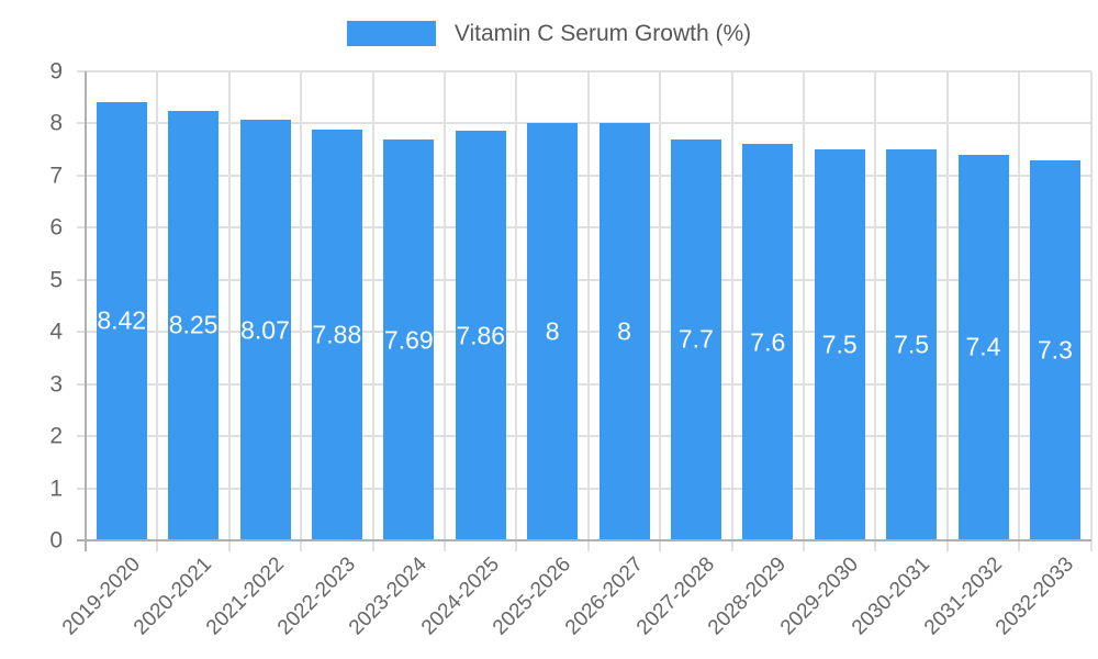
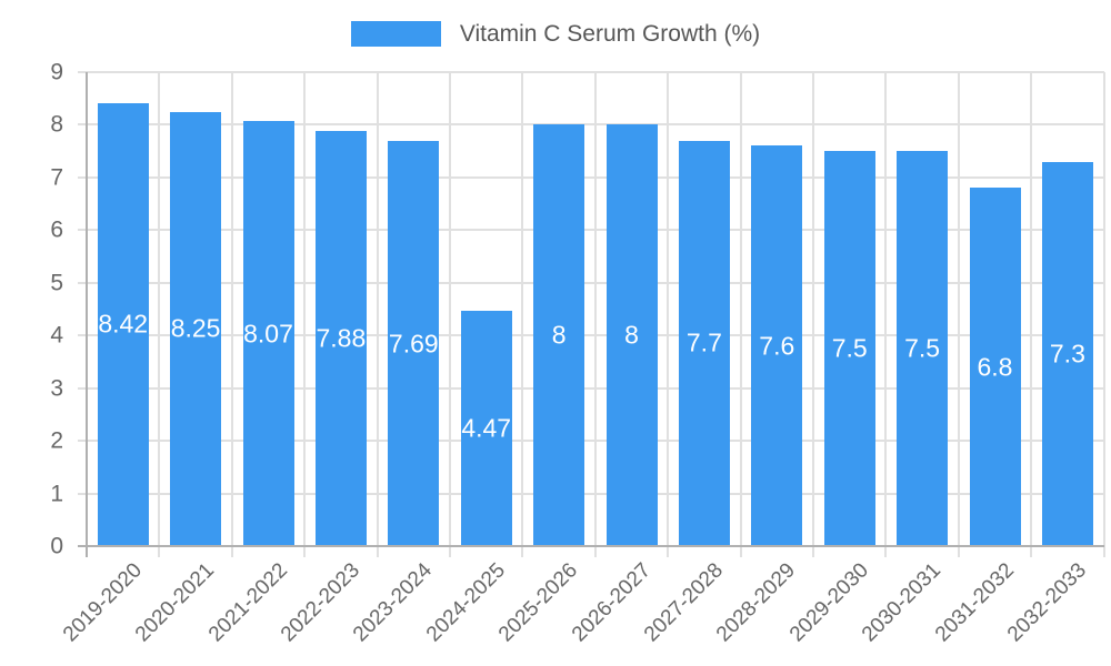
2024-2025: 7.86 -> 4.47
2031-2032: 7.4 -> 6.8
